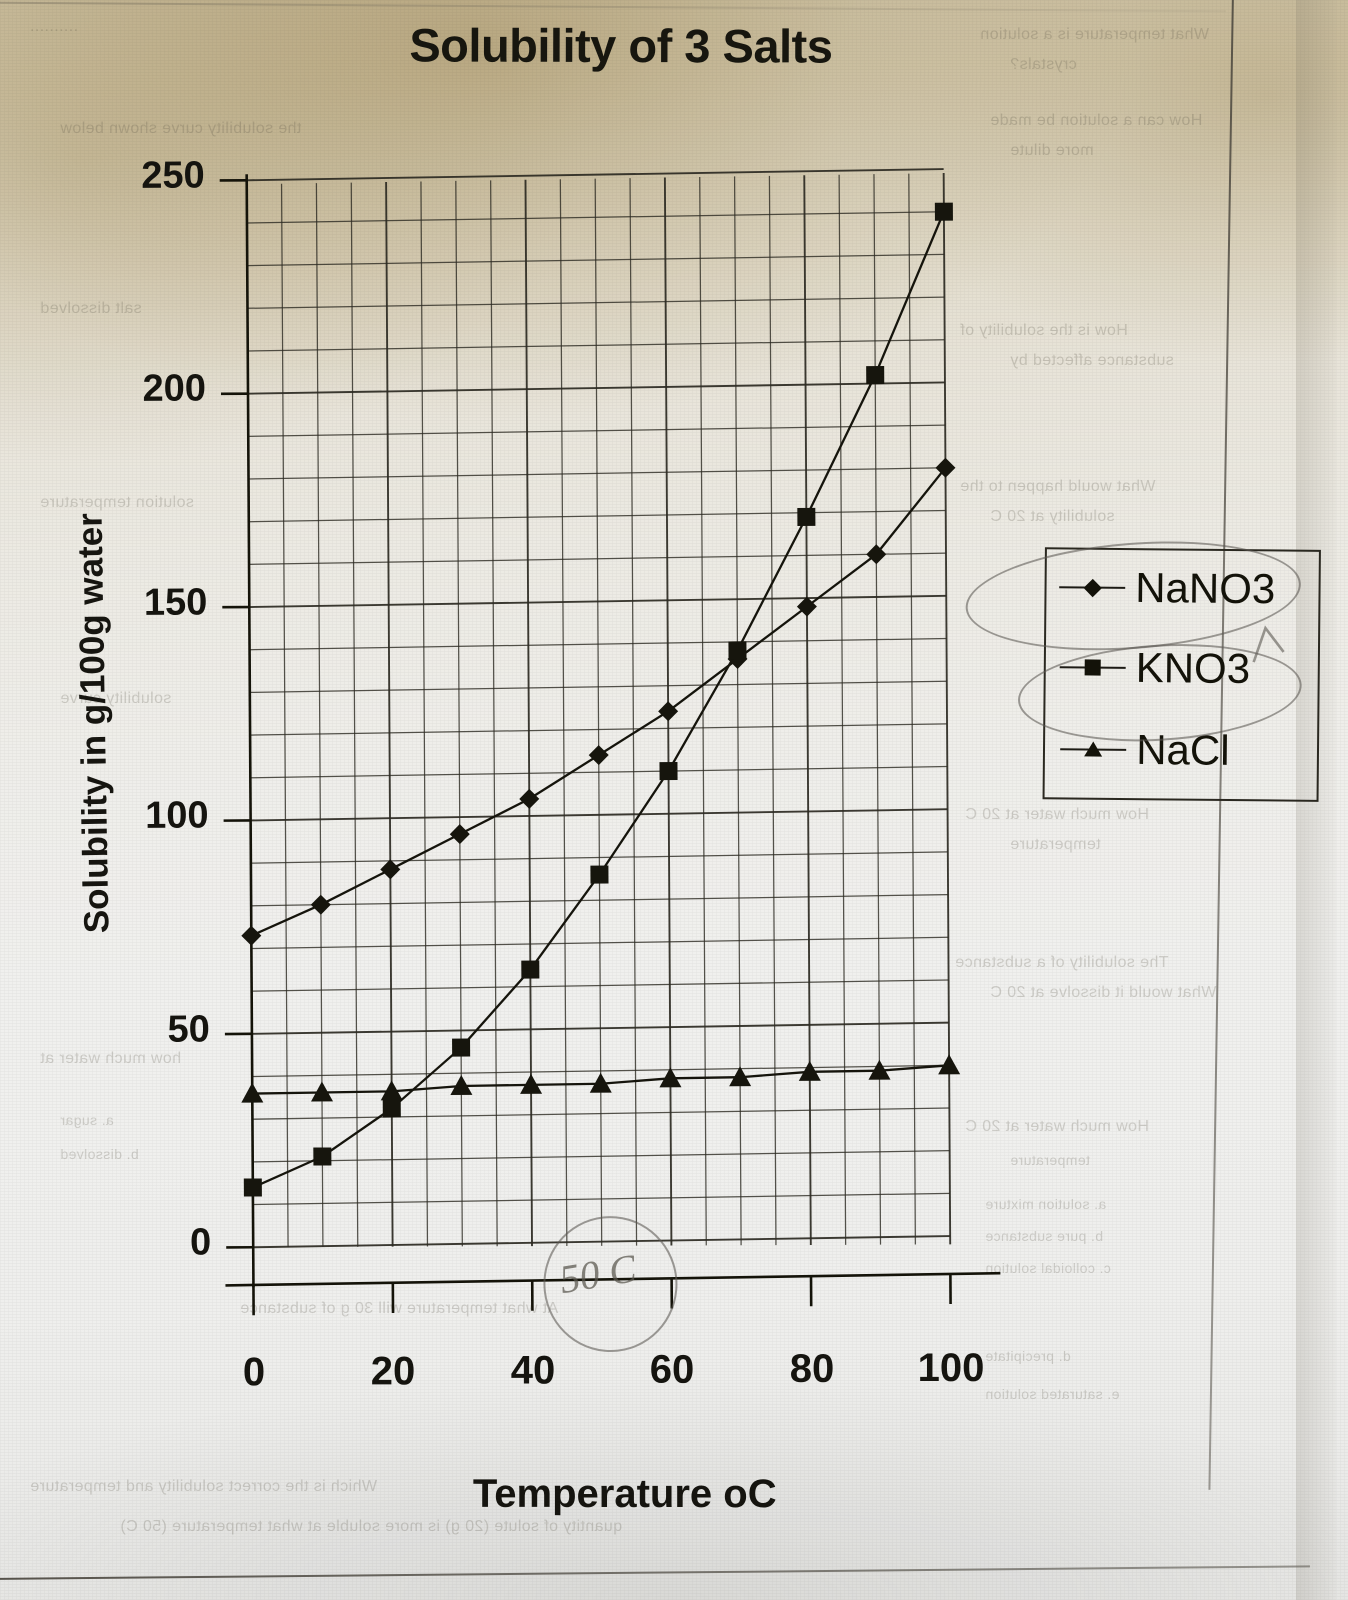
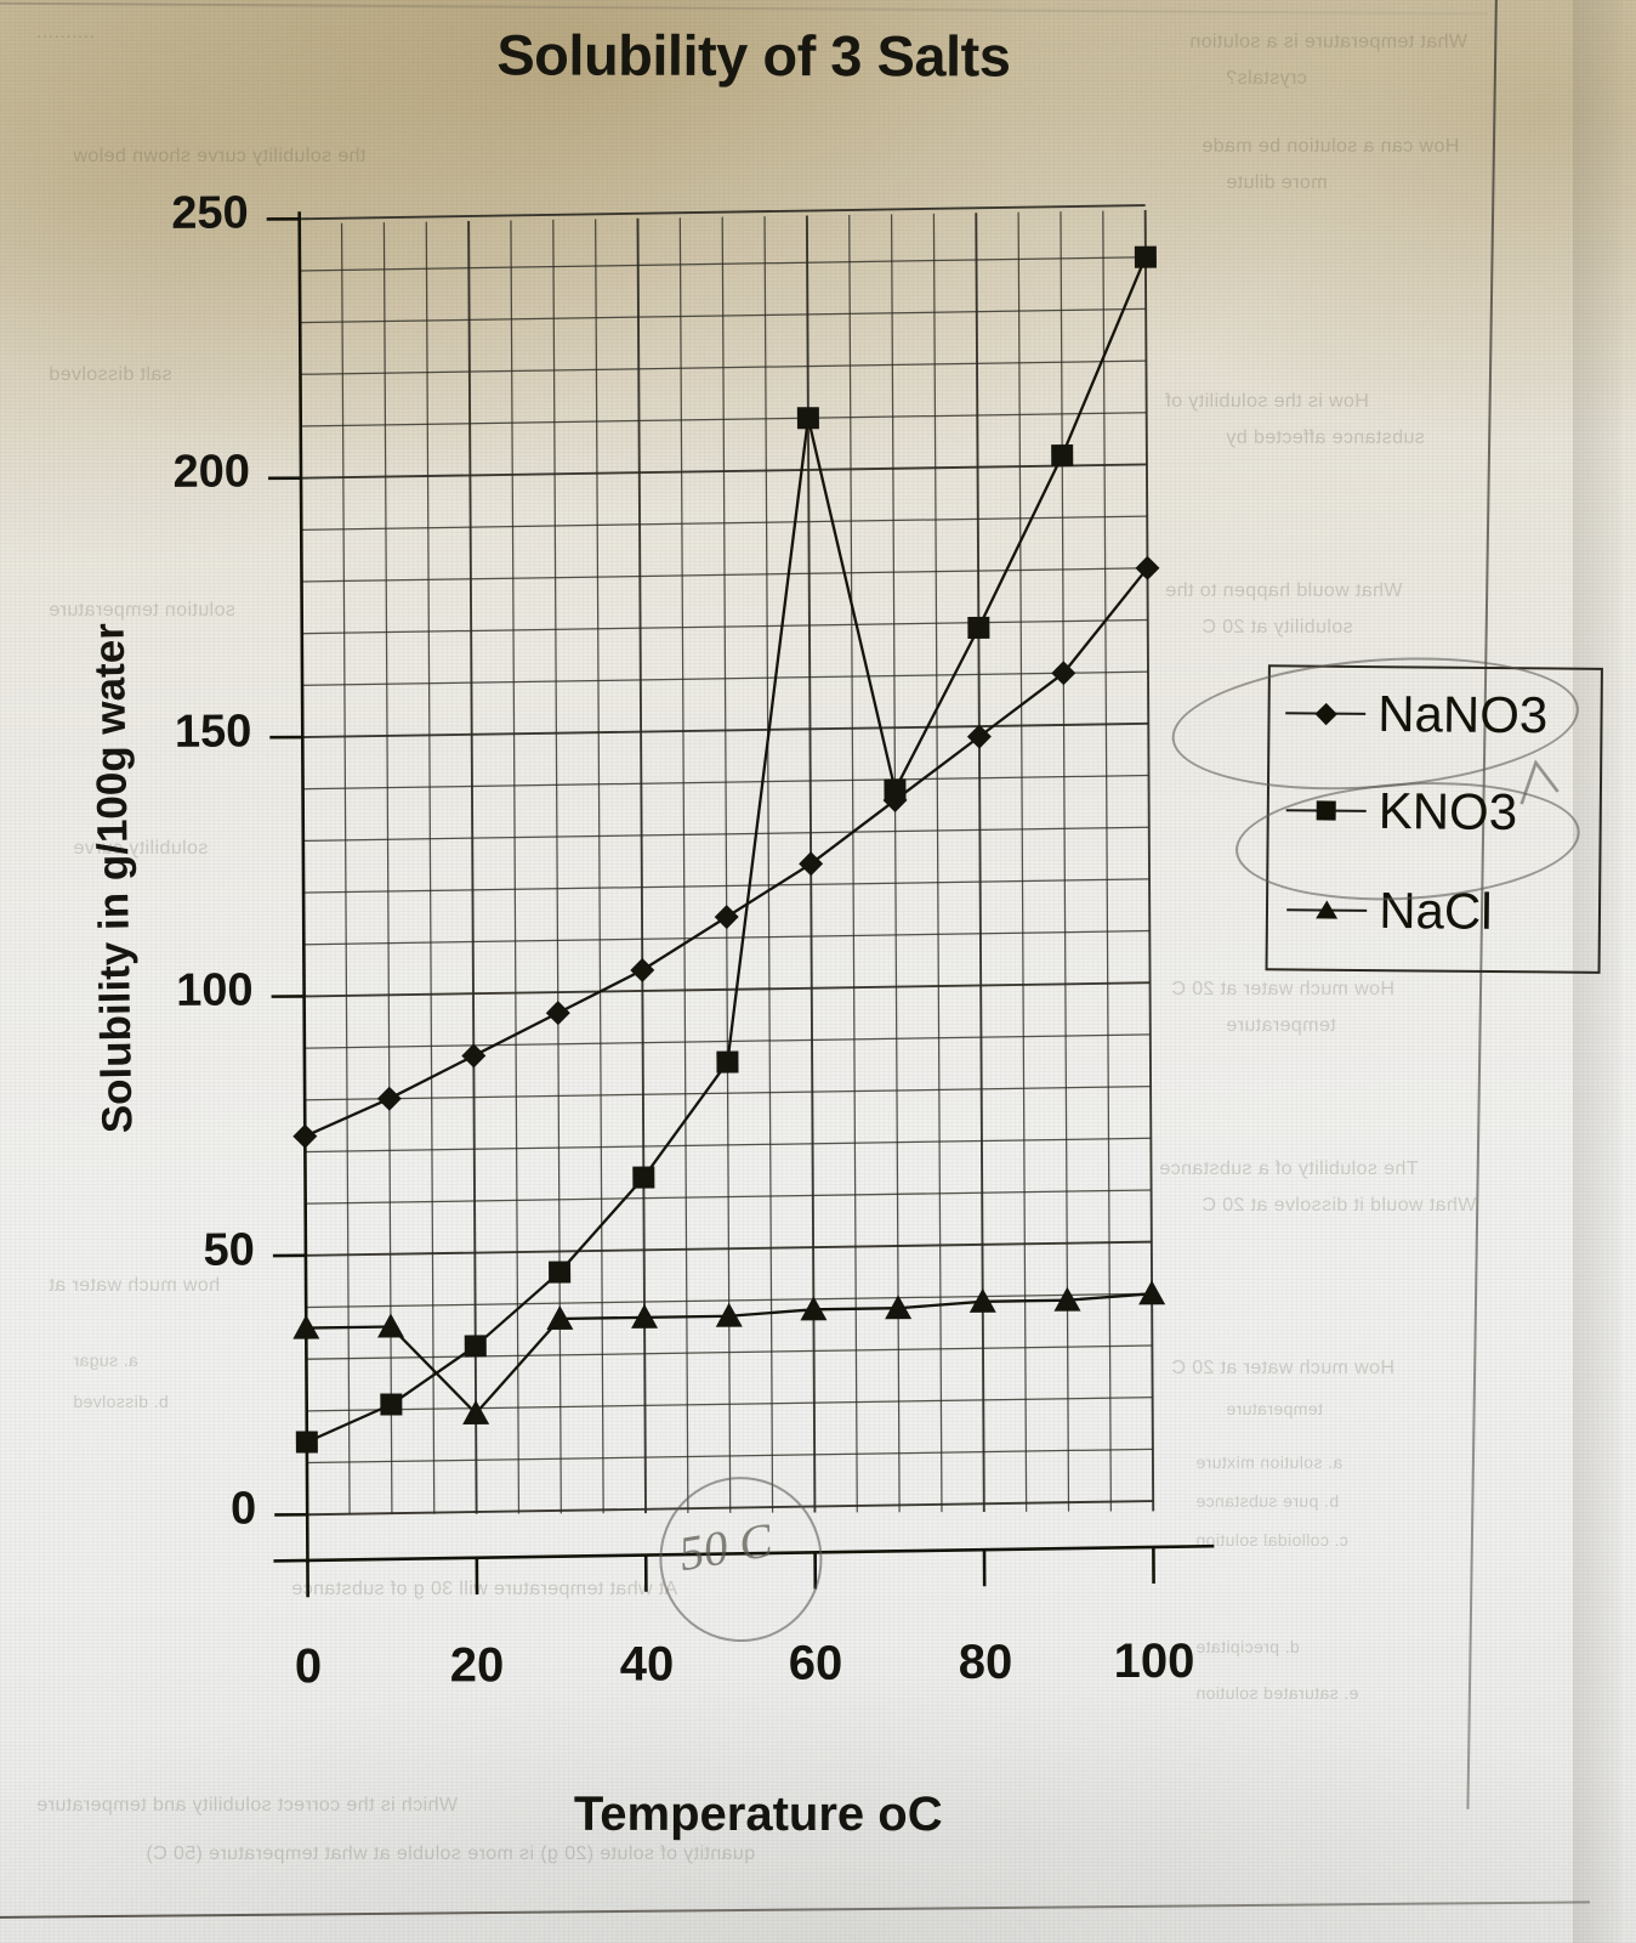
NaCl/20: 36 -> 19
KNO3/60: 110 -> 210
